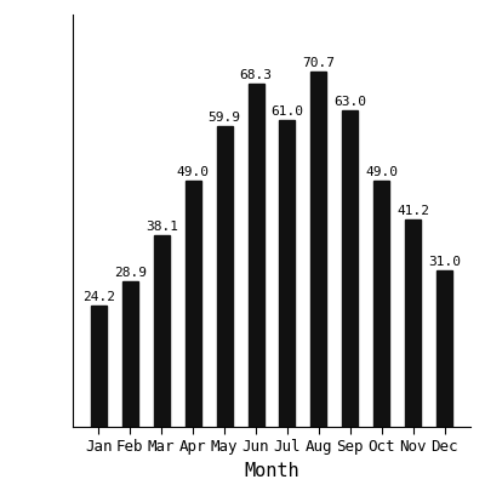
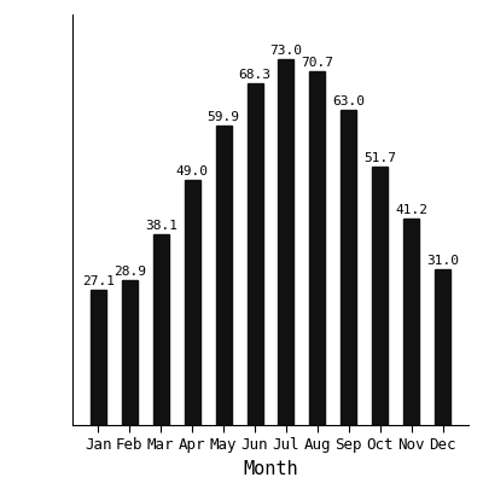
Jan: 24.2 -> 27.1
Jul: 61.0 -> 73.0
Oct: 49.0 -> 51.7
